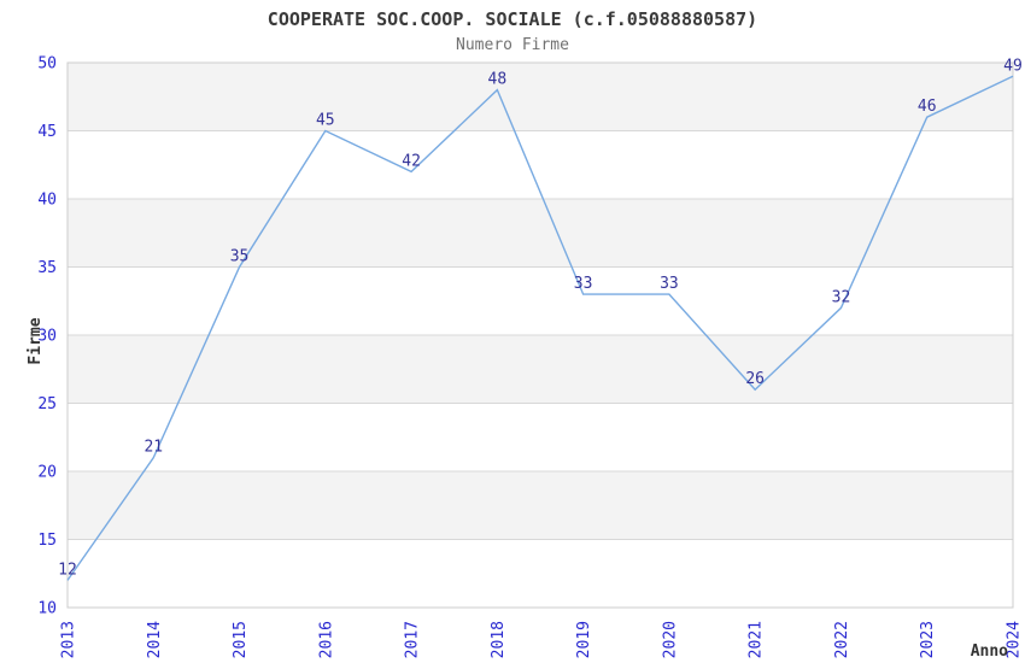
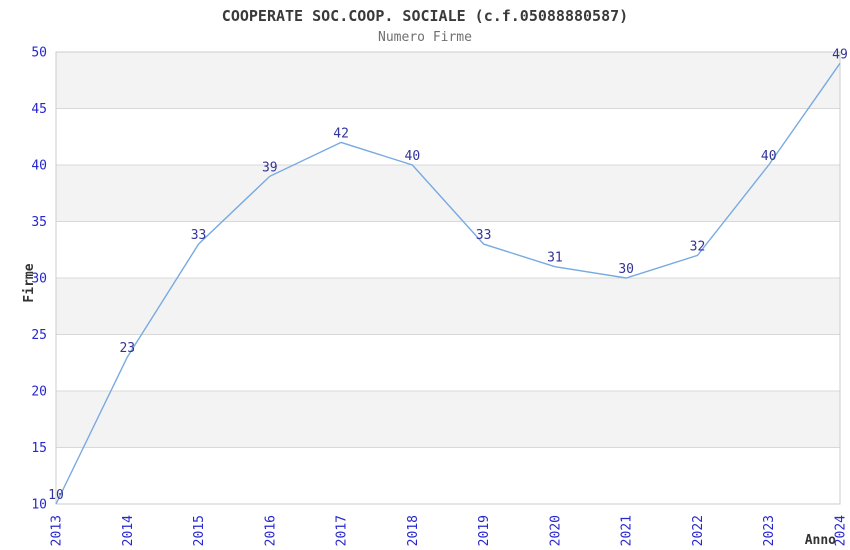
2013: 12 -> 10
2014: 21 -> 23
2015: 35 -> 33
2016: 45 -> 39
2018: 48 -> 40
2020: 33 -> 31
2021: 26 -> 30
2023: 46 -> 40
